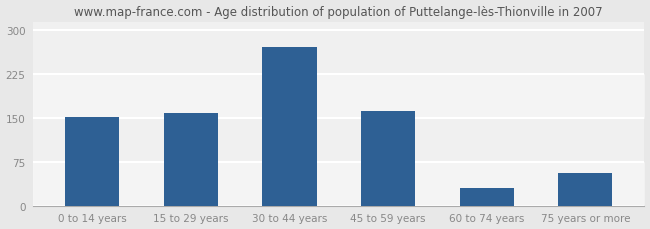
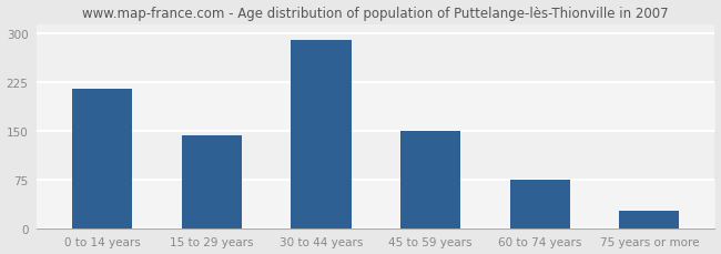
0 to 14 years: 152 -> 215
15 to 29 years: 158 -> 143
30 to 44 years: 272 -> 291
45 to 59 years: 162 -> 150
60 to 74 years: 30 -> 75
75 years or more: 56 -> 27
